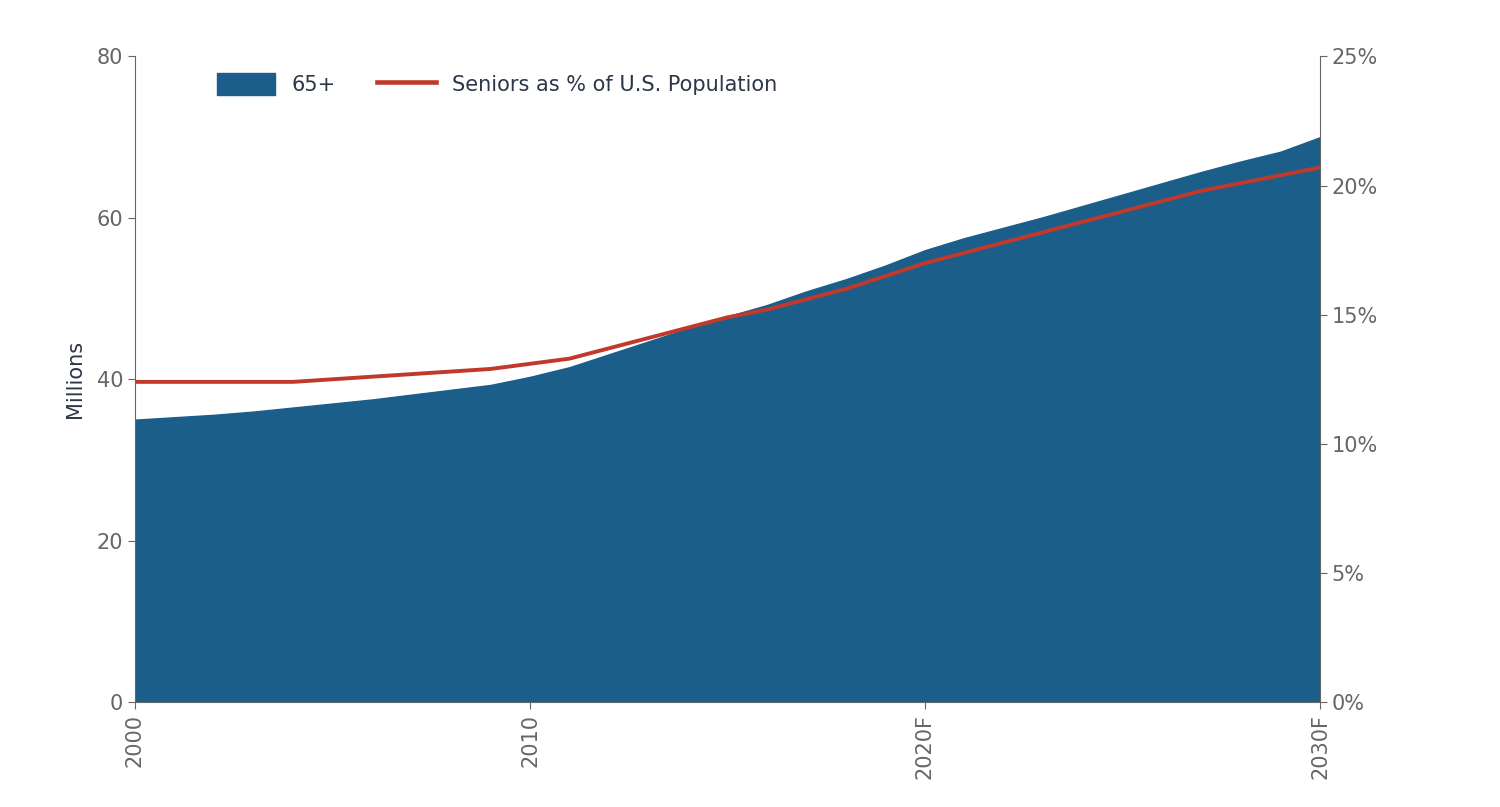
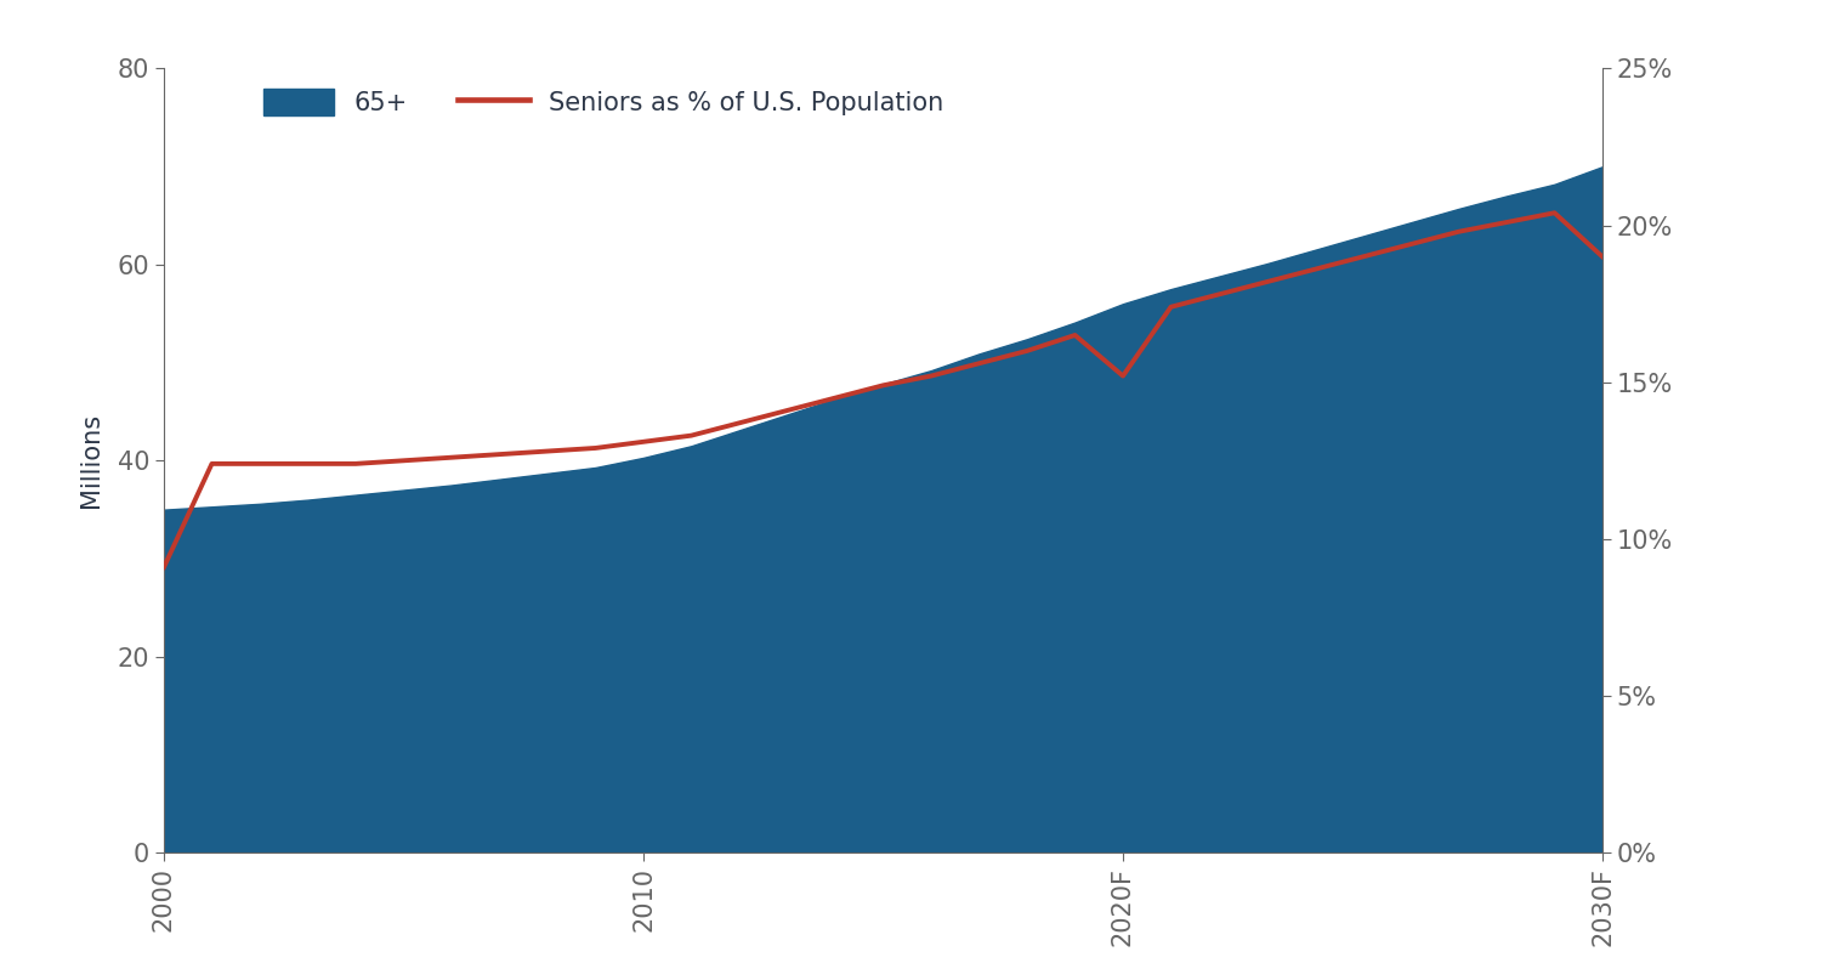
Seniors as % of U.S. Population/2000: 12.4% -> 9.1%
Seniors as % of U.S. Population/2020F: 17.0% -> 15.2%
Seniors as % of U.S. Population/2030F: 20.7% -> 19.0%
